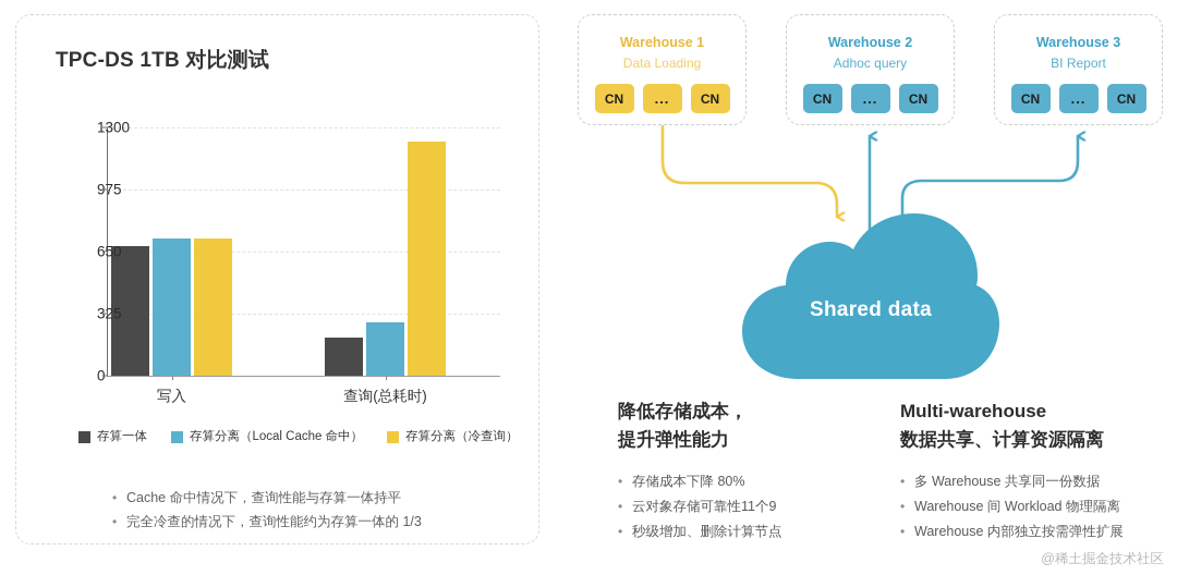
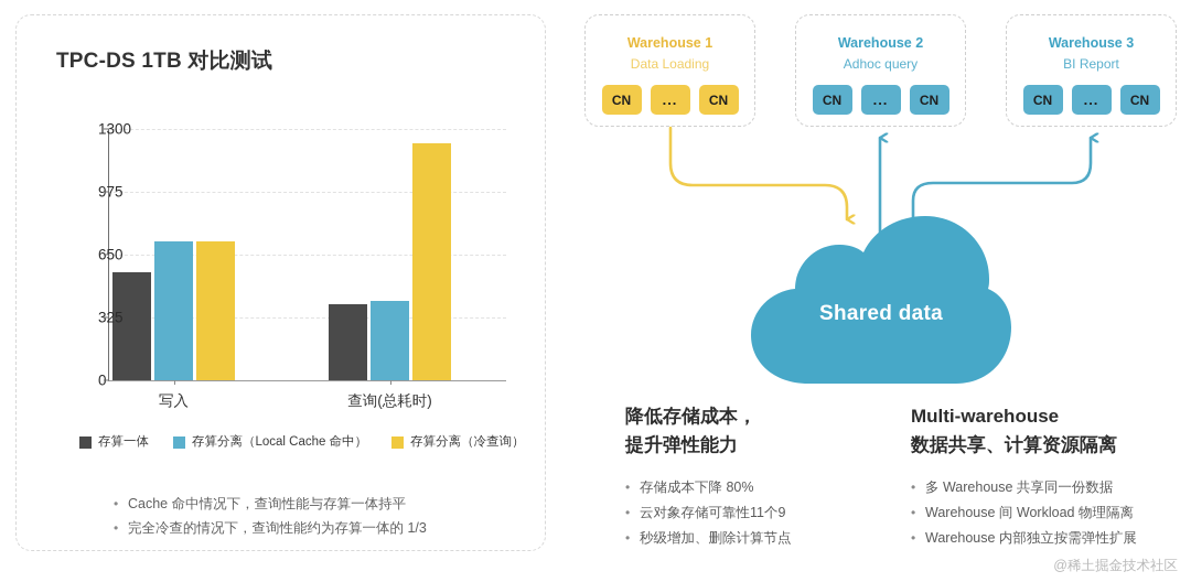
存算一体/写入: 680 -> 560
存算一体/查询(总耗时): 200 -> 390
存算分离（Local Cache 命中）/查询(总耗时): 280 -> 410
